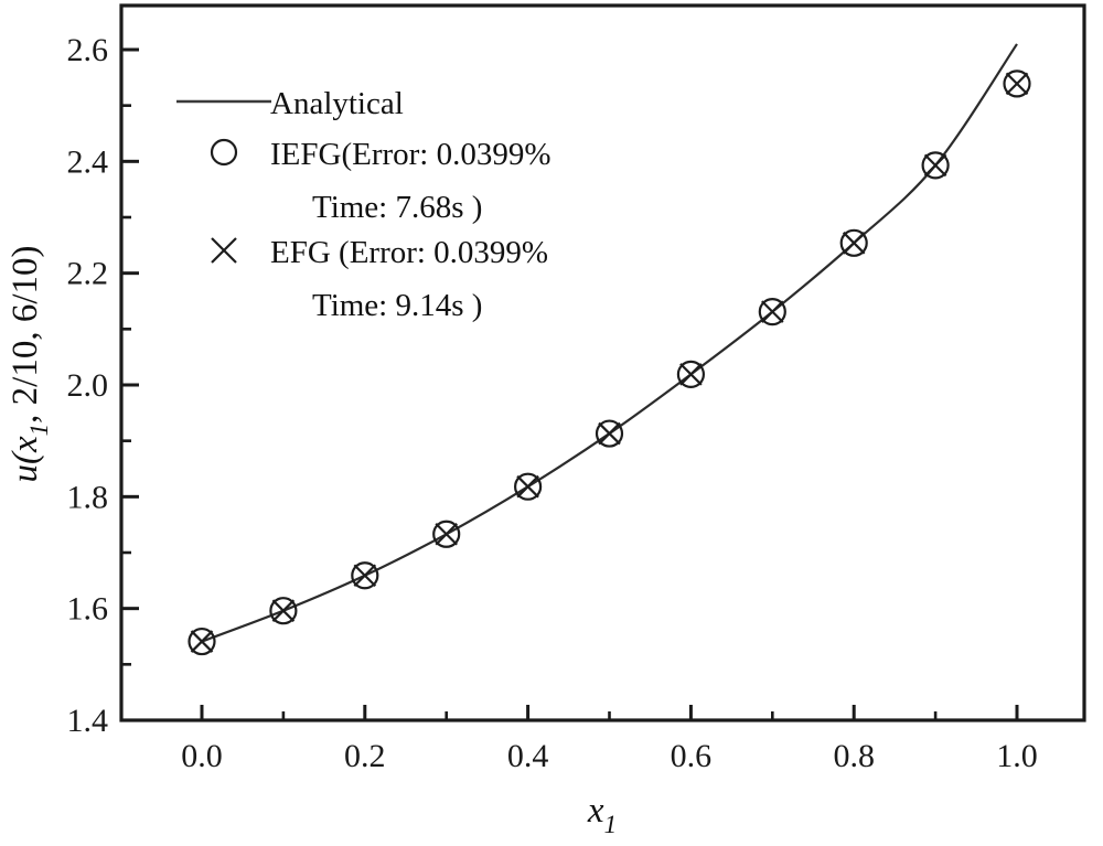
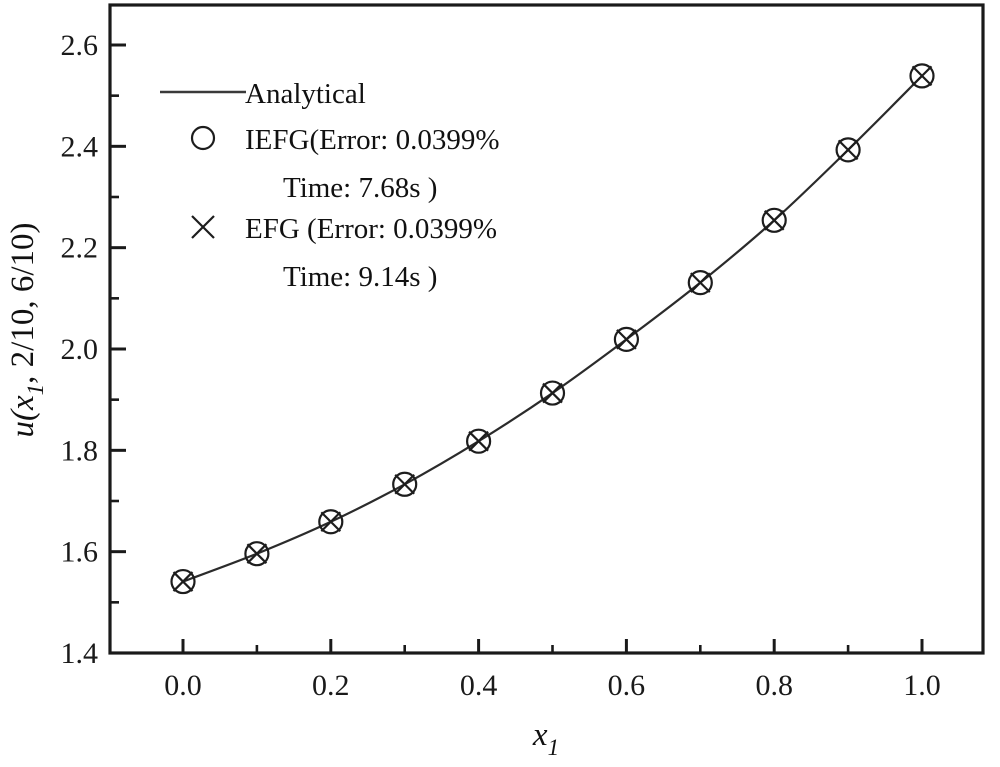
Analytical/1.0: 2.61 -> 2.54
